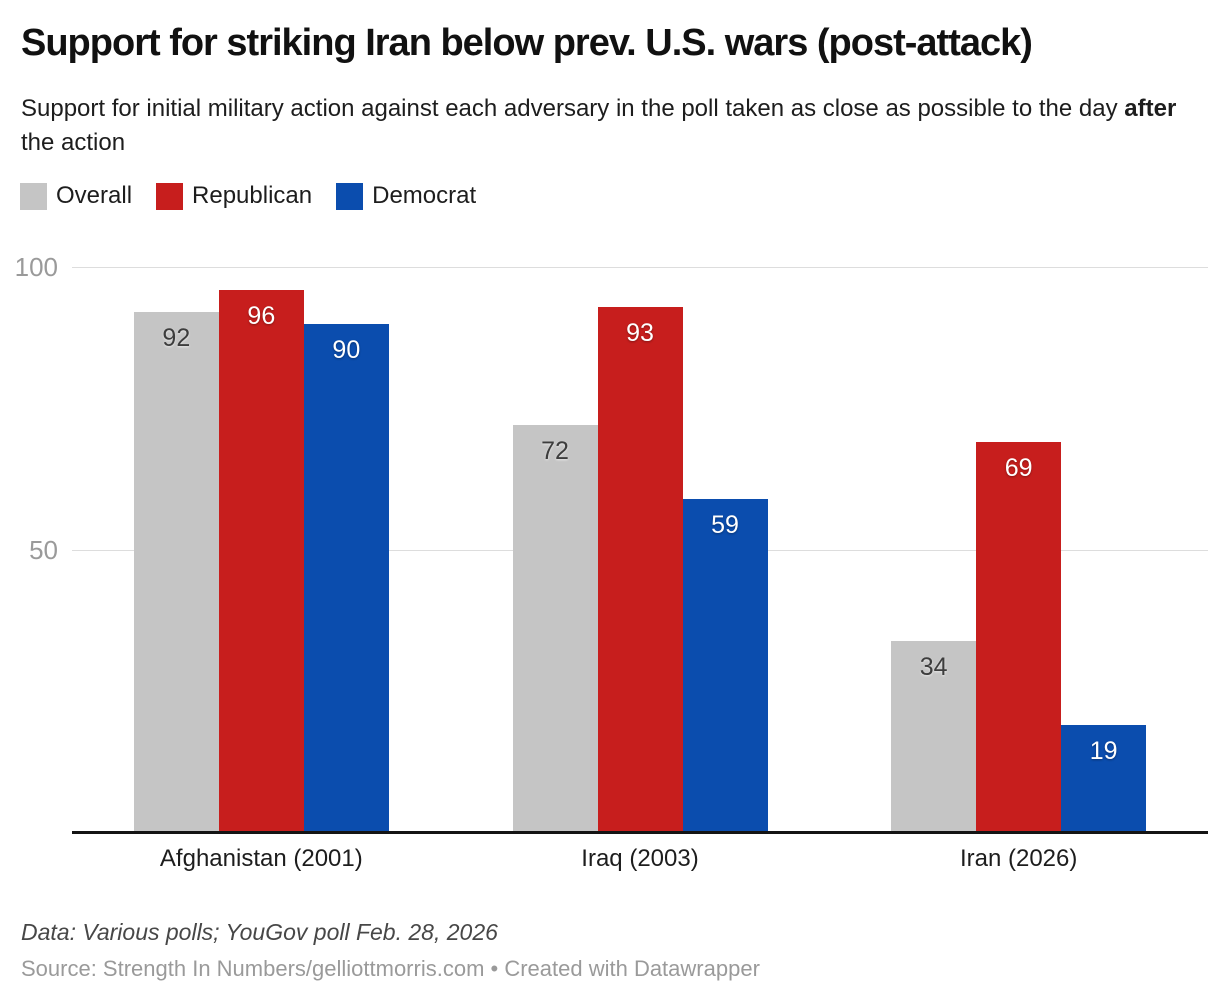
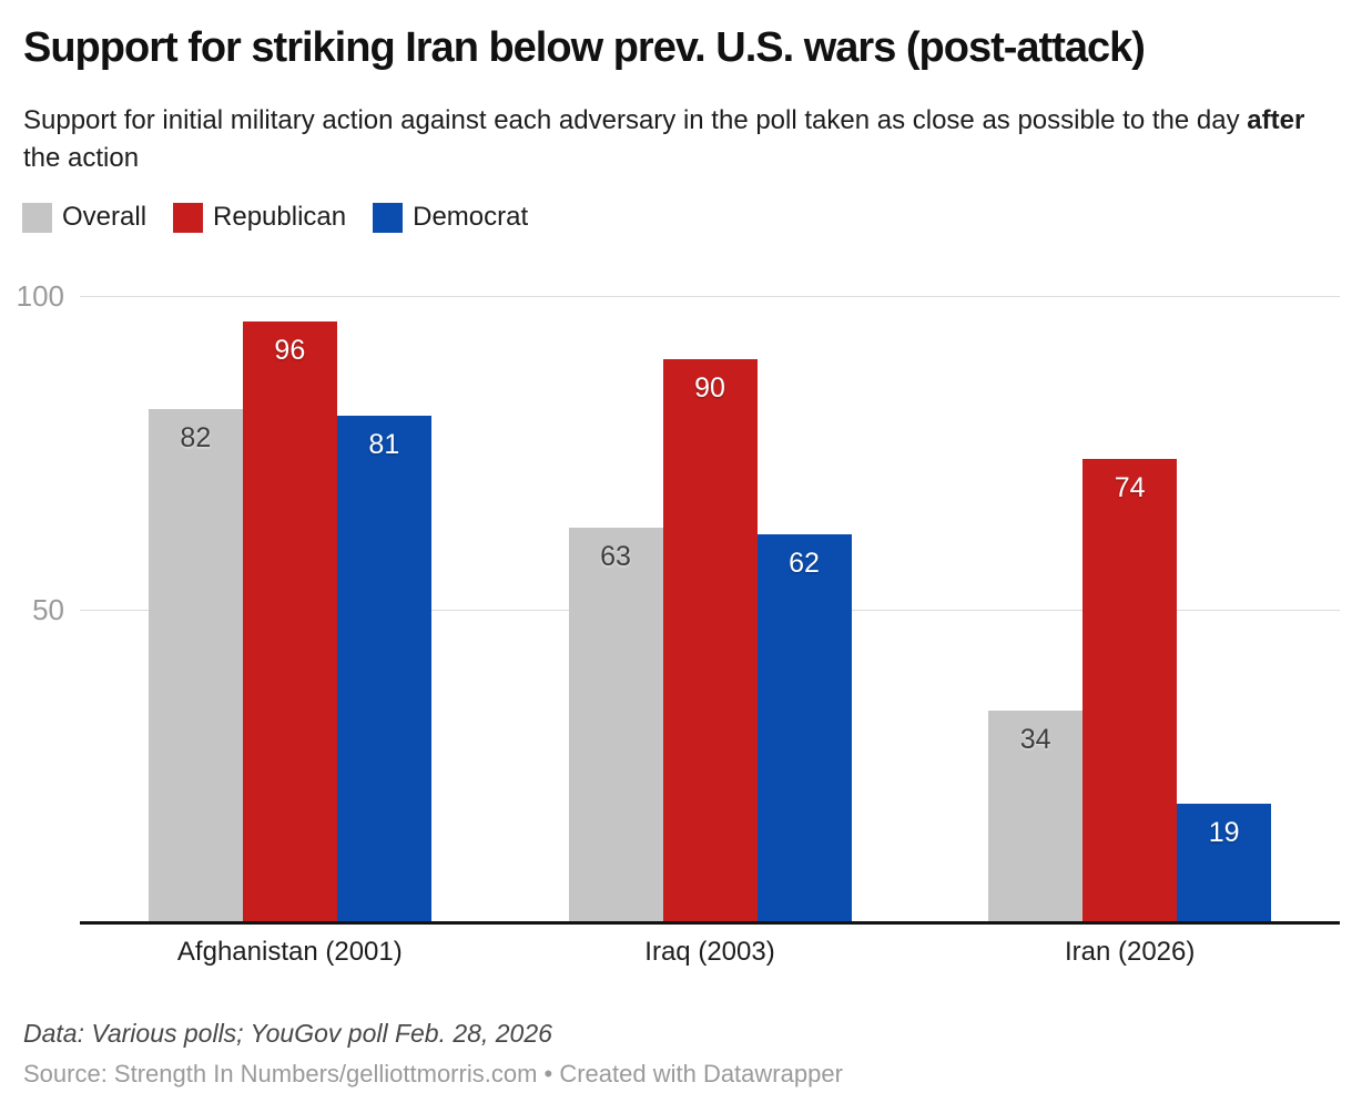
Overall/Afghanistan (2001): 92 -> 82
Democrat/Afghanistan (2001): 90 -> 81
Overall/Iraq (2003): 72 -> 63
Republican/Iraq (2003): 93 -> 90
Democrat/Iraq (2003): 59 -> 62
Republican/Iran (2026): 69 -> 74
